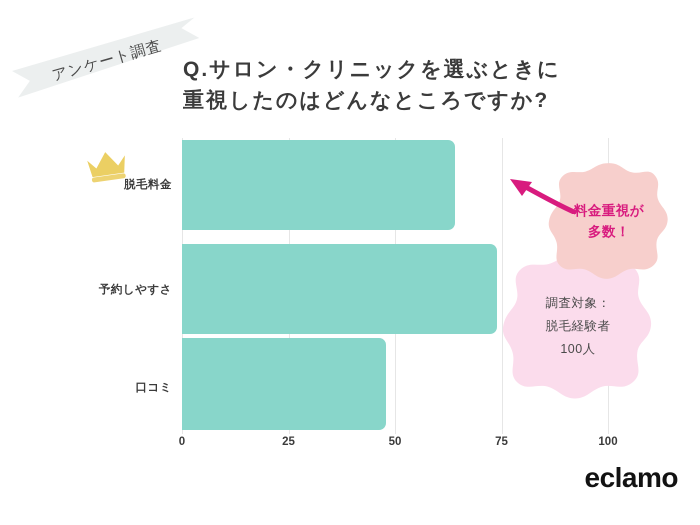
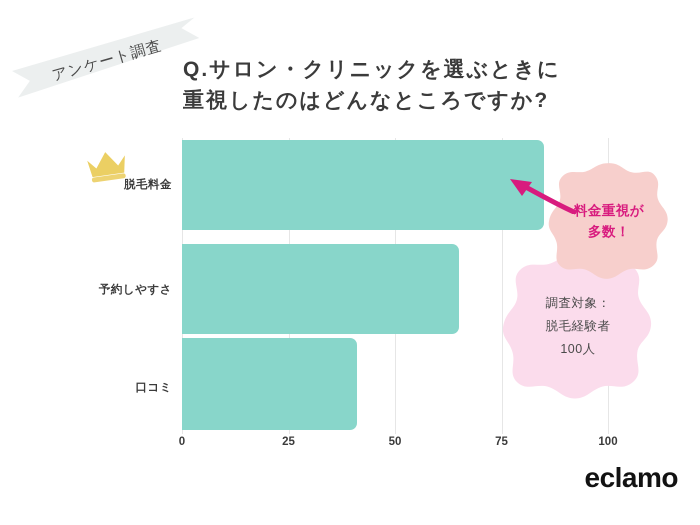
脱毛料金: 64 -> 85
予約しやすさ: 74 -> 65
口コミ: 48 -> 41
